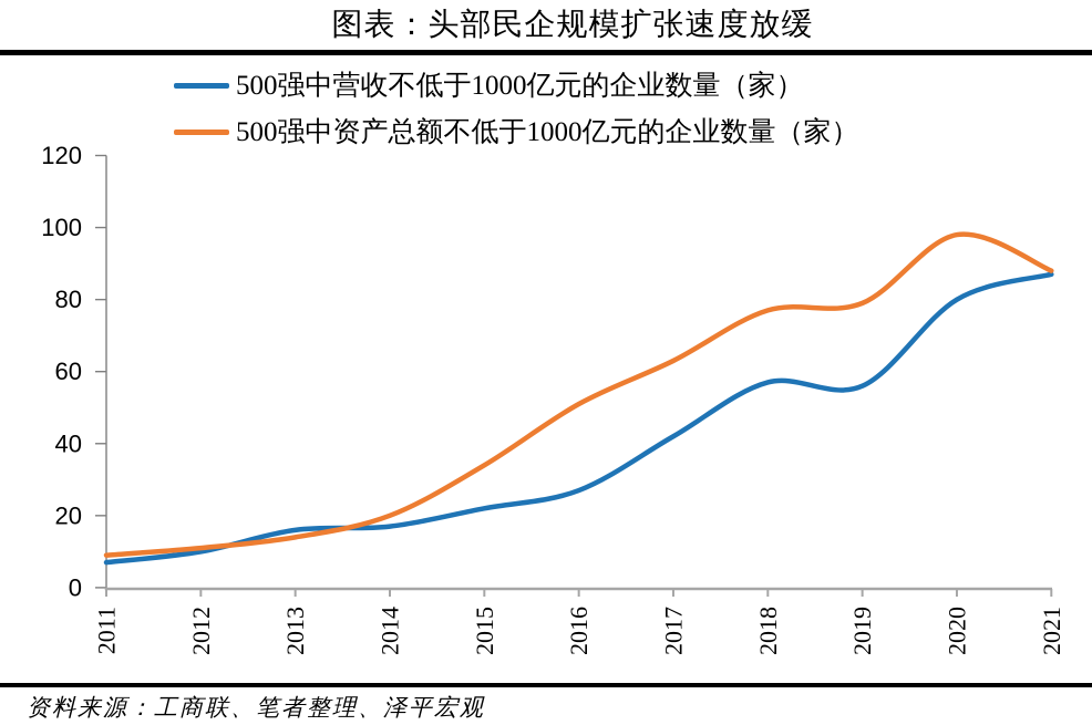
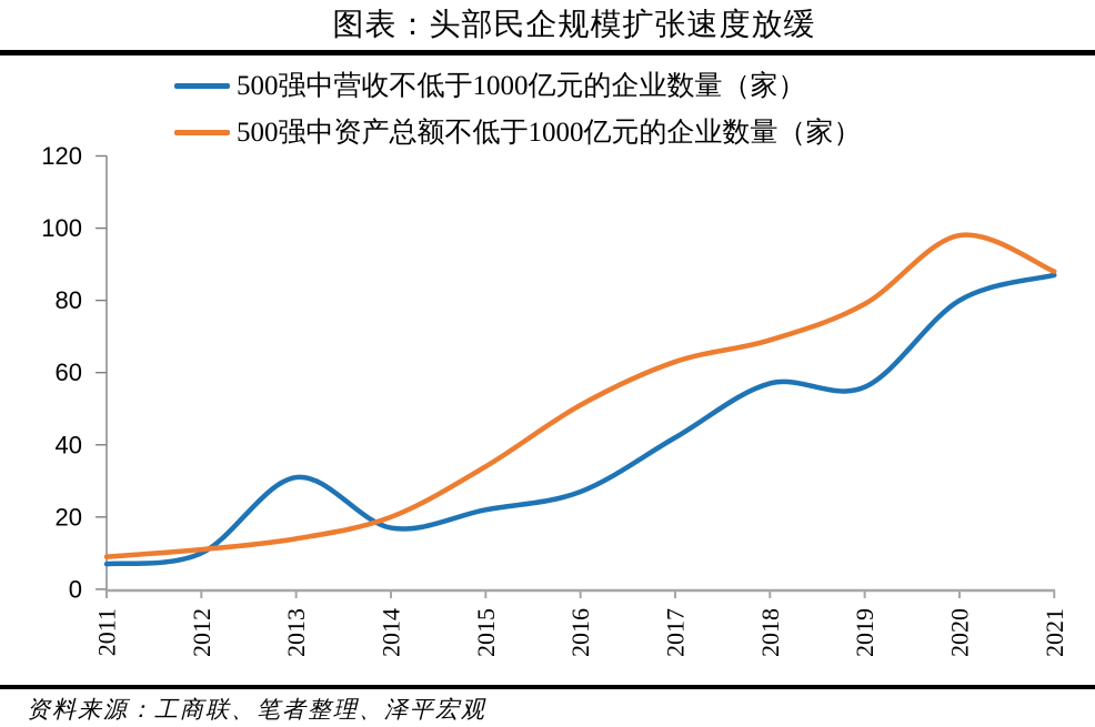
500强中营收不低于1000亿元的企业数量（家）/2013: 16 -> 31
500强中资产总额不低于1000亿元的企业数量（家）/2018: 77 -> 69
